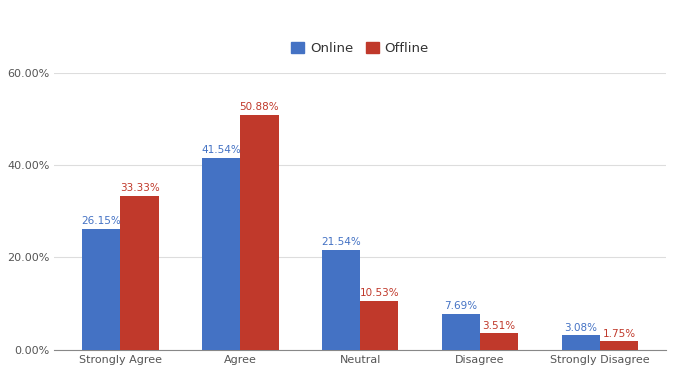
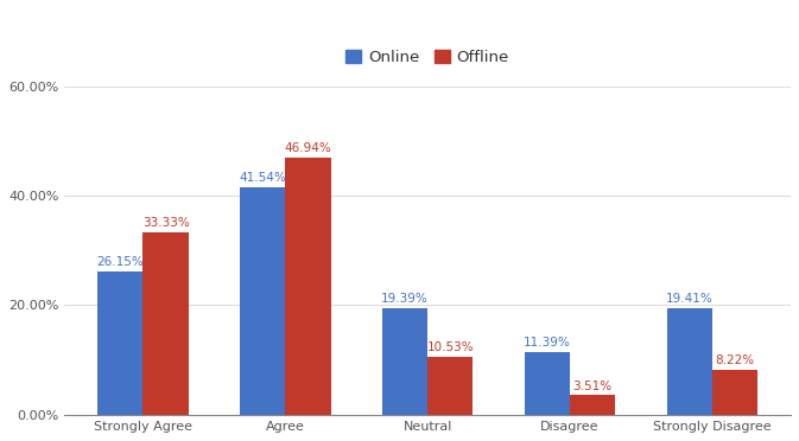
Offline/Agree: 50.88% -> 46.94%
Online/Neutral: 21.54% -> 19.39%
Online/Disagree: 7.69% -> 11.39%
Online/Strongly Disagree: 3.08% -> 19.41%
Offline/Strongly Disagree: 1.75% -> 8.22%
